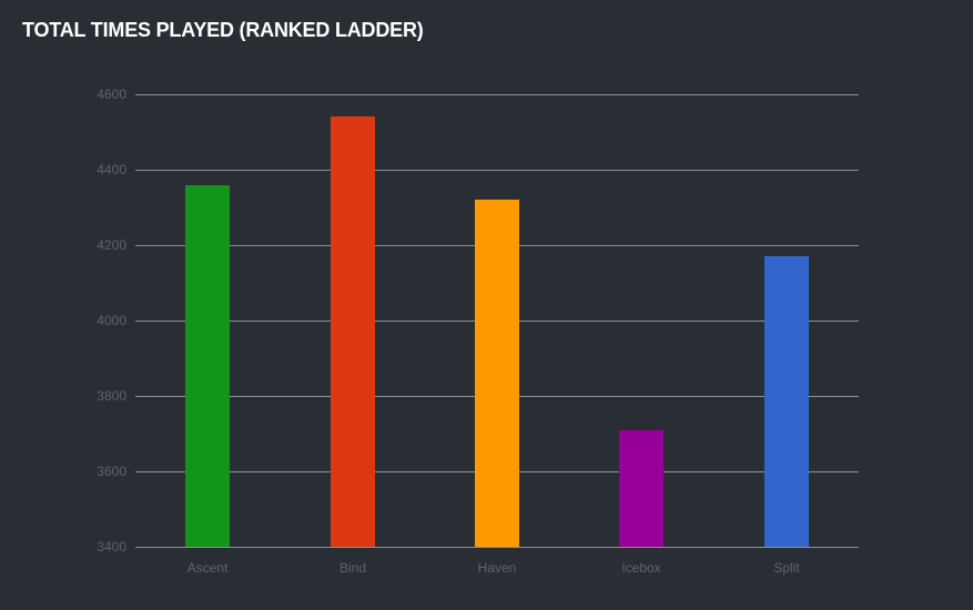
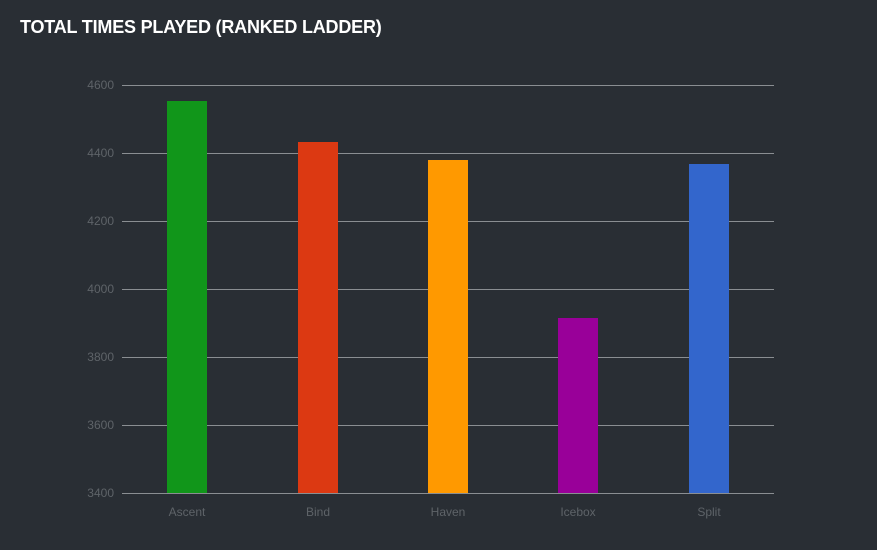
Ascent: 4360 -> 4550
Bind: 4540 -> 4430
Haven: 4320 -> 4380
Icebox: 3710 -> 3920
Split: 4170 -> 4370
